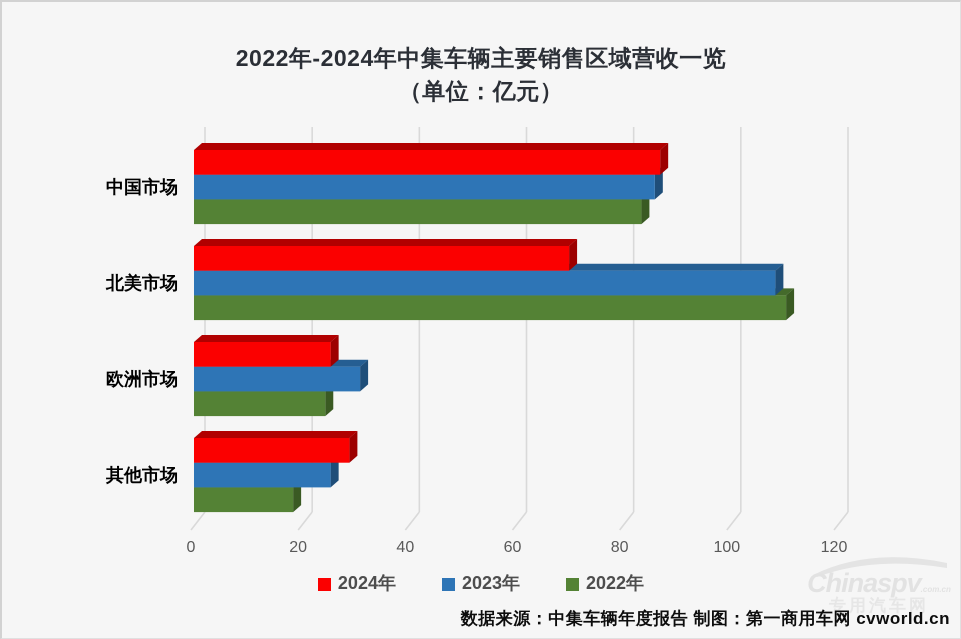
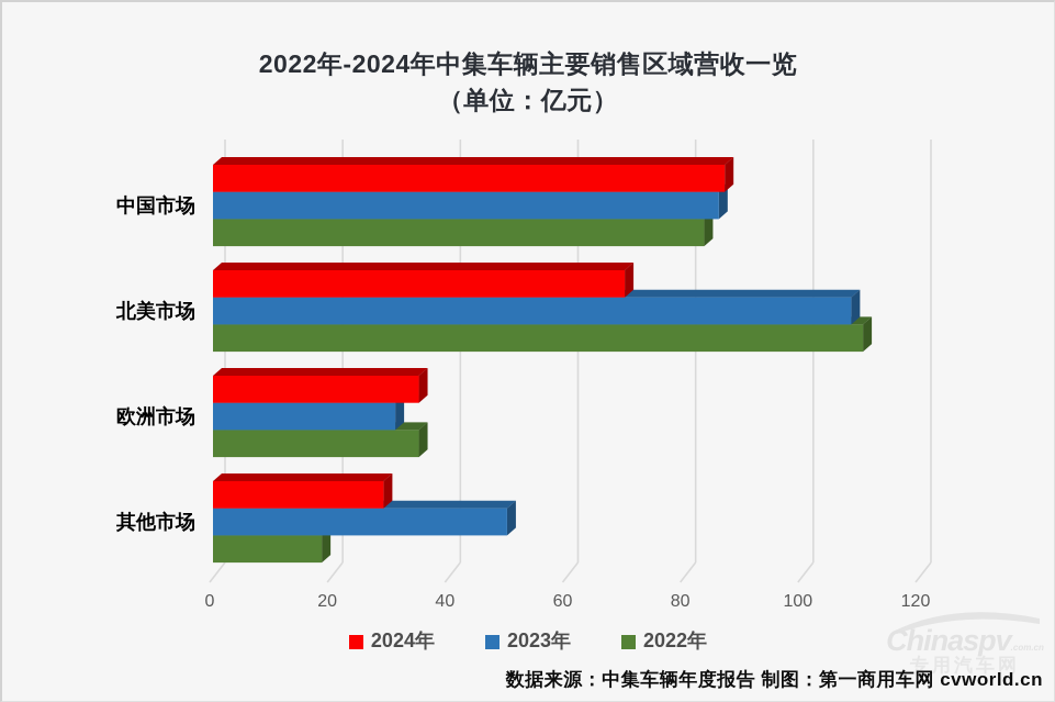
2024年/欧洲市场: 26 -> 35
2022年/欧洲市场: 24 -> 35
2023年/其他市场: 26 -> 50
